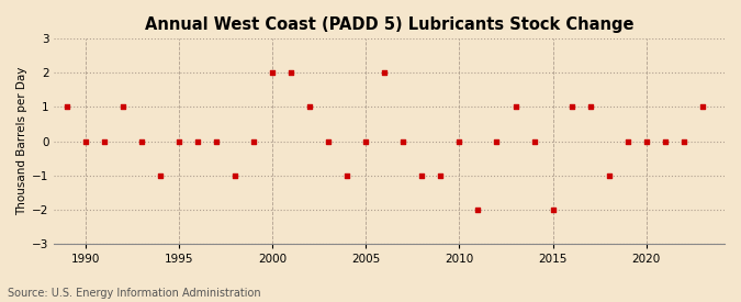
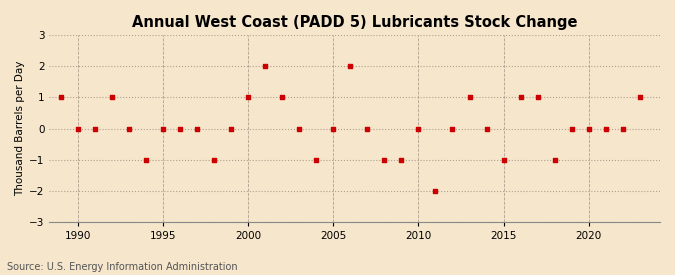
2000: 2 -> 1
2015: -2 -> -1
